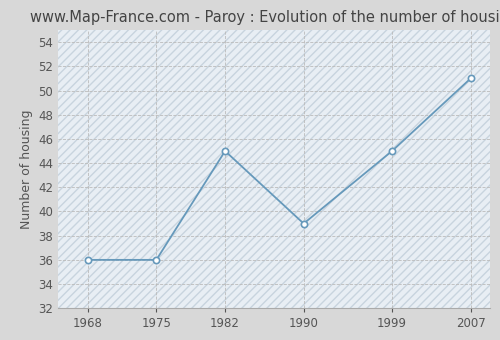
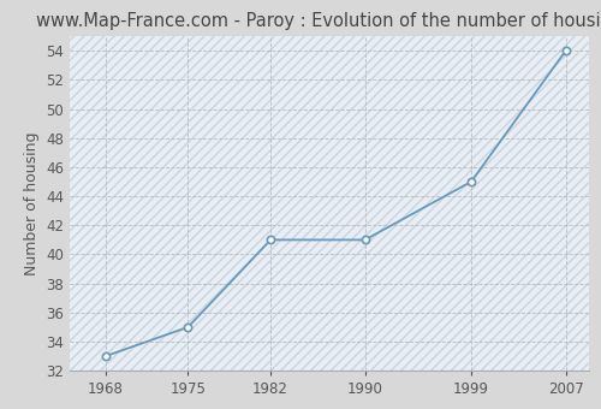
1968: 36 -> 33
1975: 36 -> 35
1982: 45 -> 41
1990: 39 -> 41
2007: 51 -> 54
